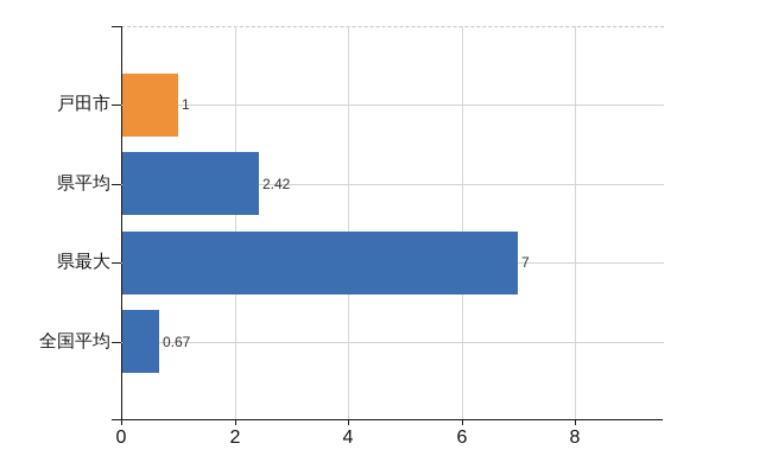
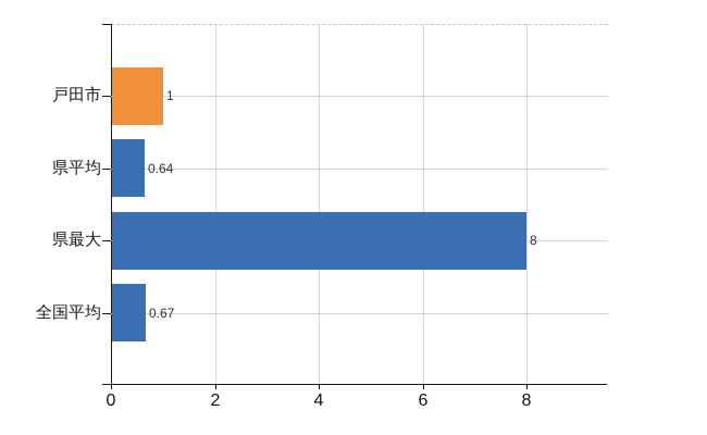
県平均: 2.42 -> 0.64
県最大: 7 -> 8
